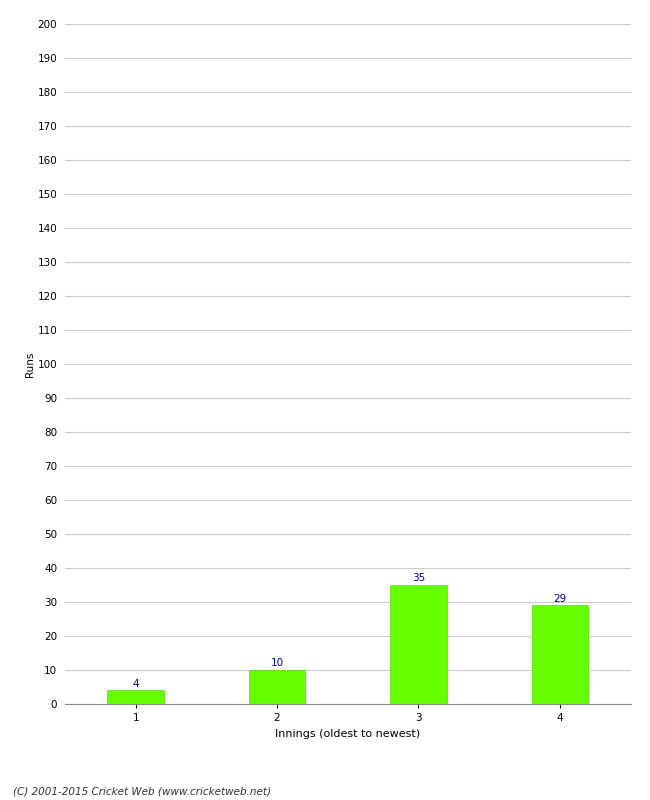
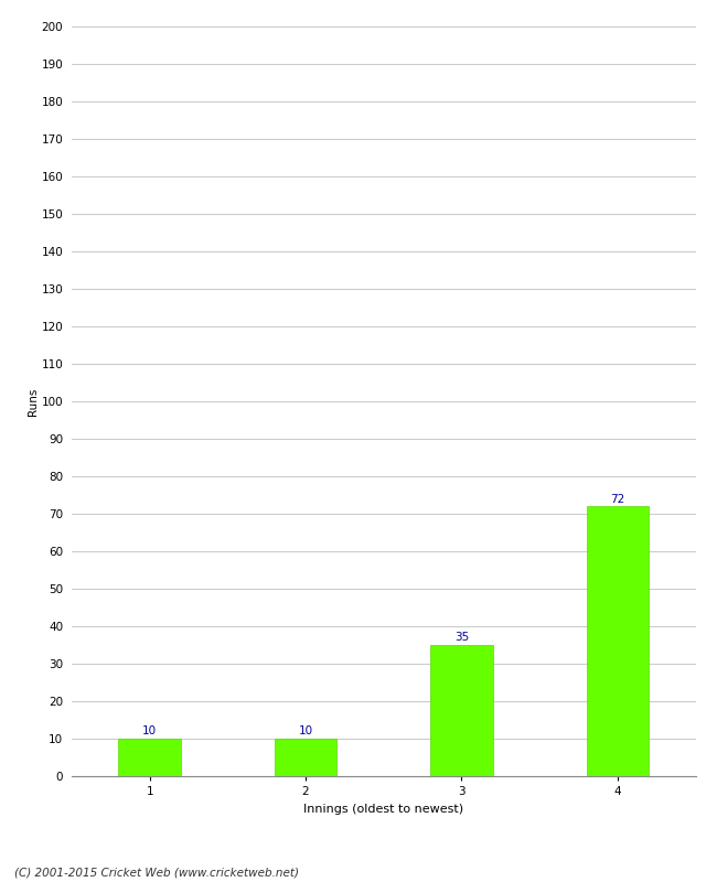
1: 4 -> 10
4: 29 -> 72
